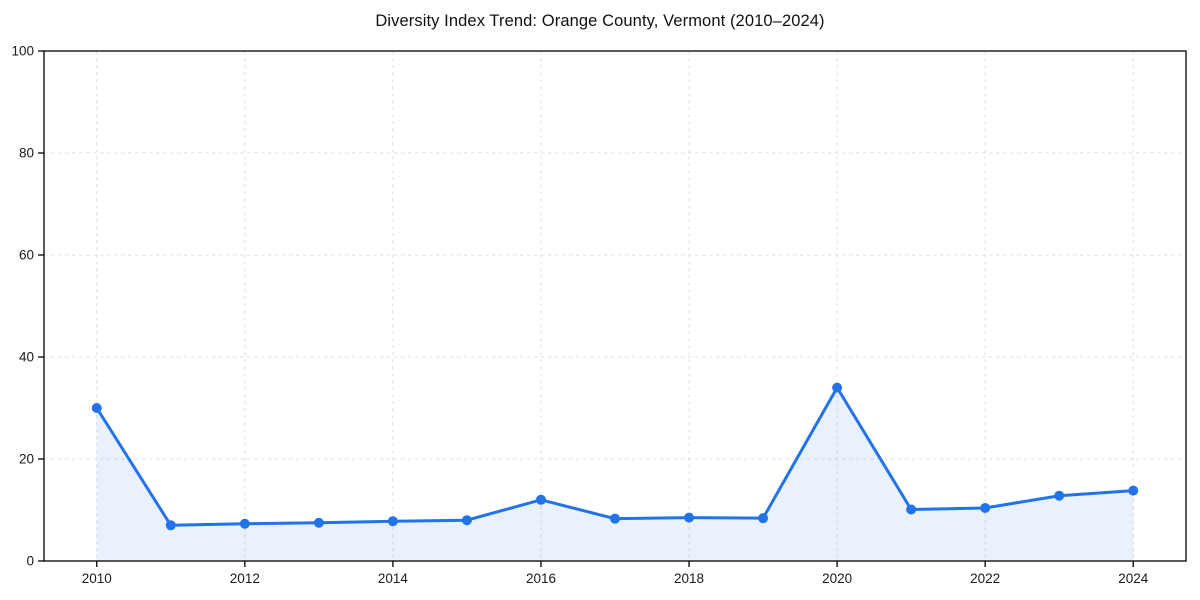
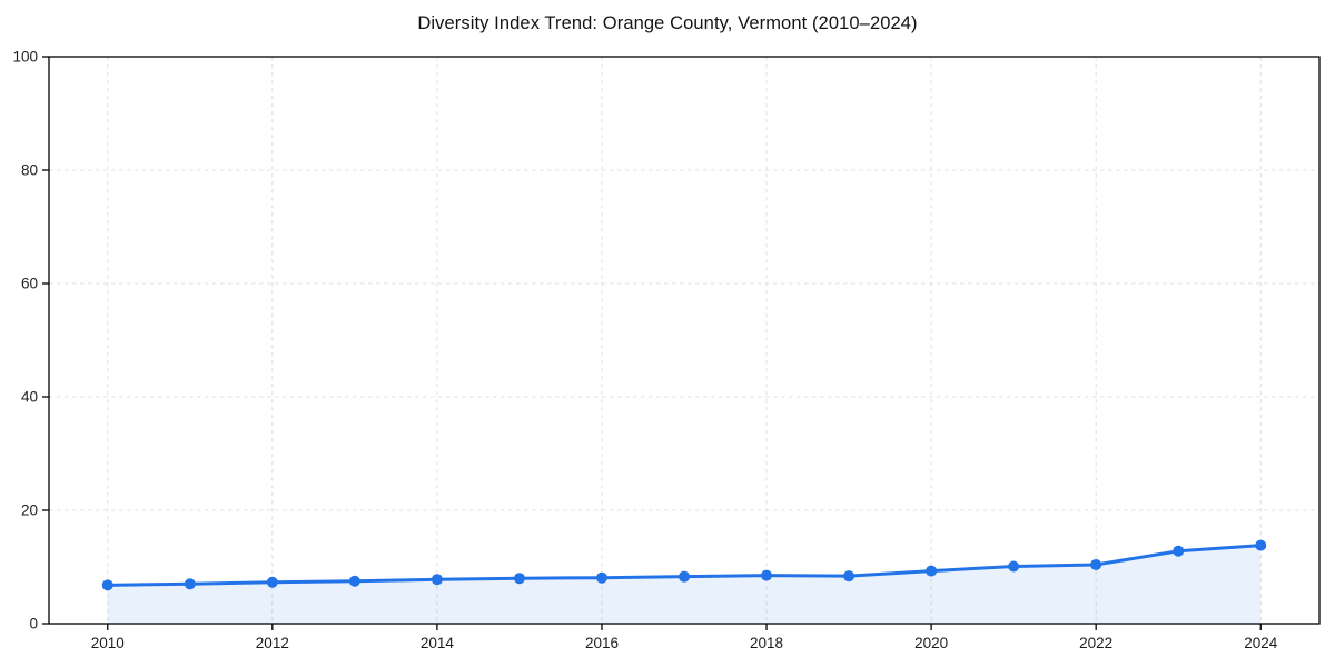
2010: 30 -> 7
2016: 12 -> 8
2020: 34 -> 9
